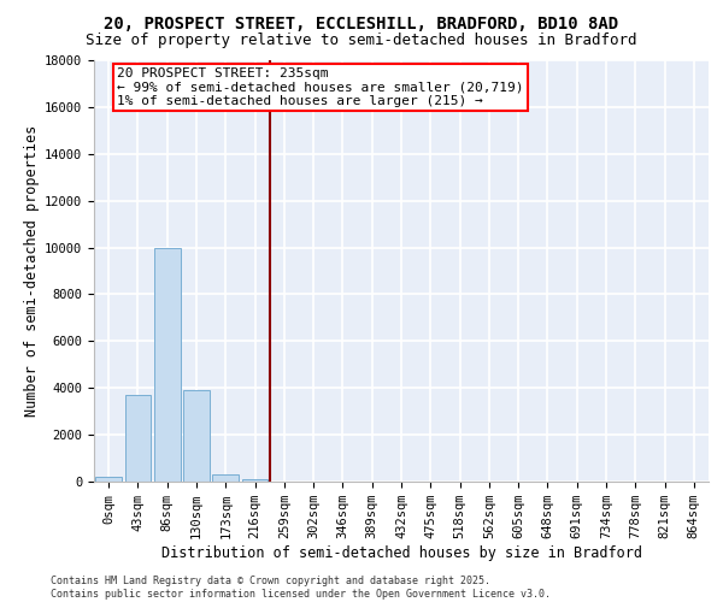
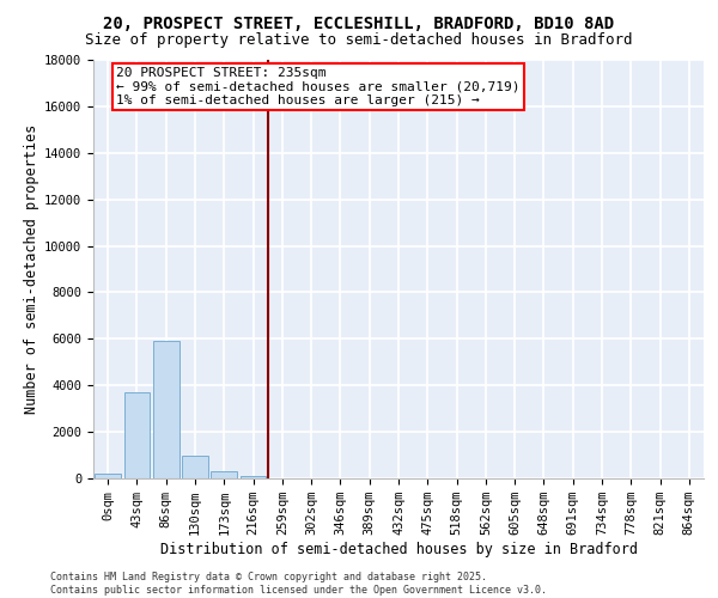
86sqm: 10000 -> 5900
130sqm: 3900 -> 1000
